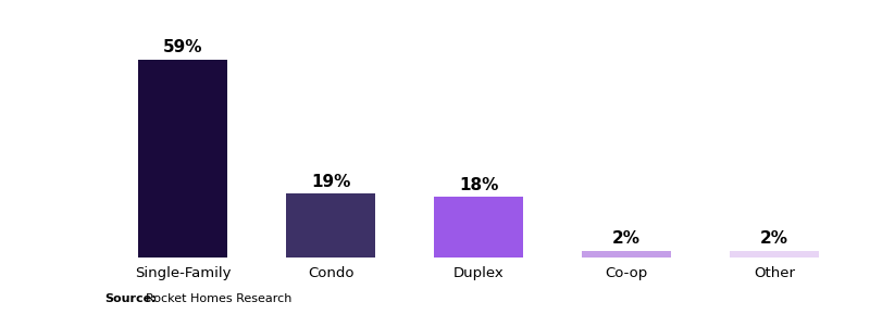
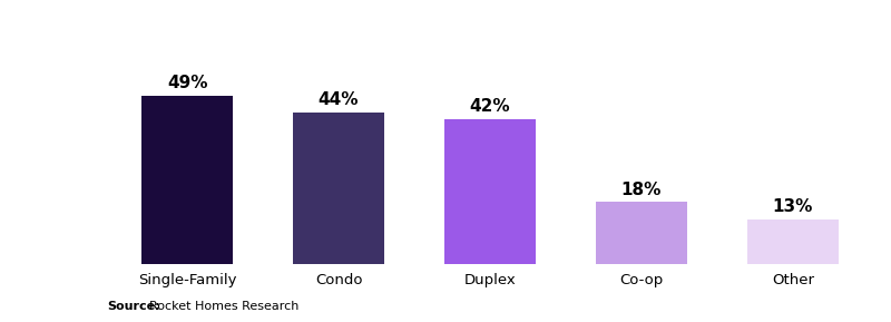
Single-Family: 59% -> 49%
Condo: 19% -> 44%
Duplex: 18% -> 42%
Co-op: 2% -> 18%
Other: 2% -> 13%
